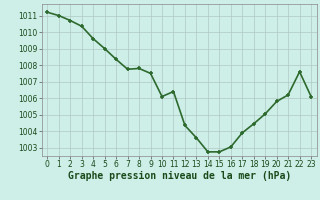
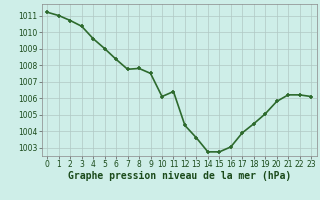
22: 1007.6 -> 1006.2
